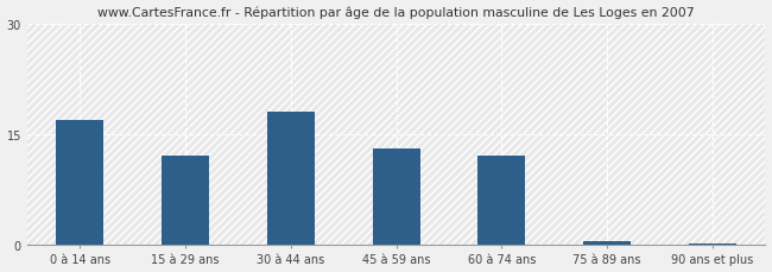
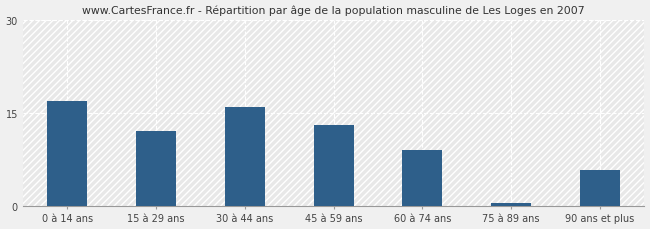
30 à 44 ans: 18.0 -> 16.0
60 à 74 ans: 12.0 -> 9.0
90 ans et plus: 0.2 -> 5.8
